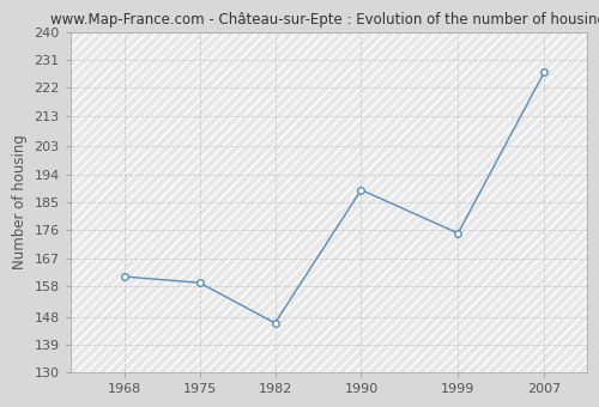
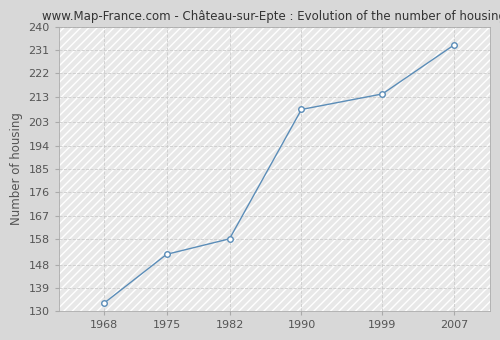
1968: 161 -> 133
1975: 159 -> 152
1982: 146 -> 158
1990: 189 -> 208
1999: 175 -> 214
2007: 227 -> 233
